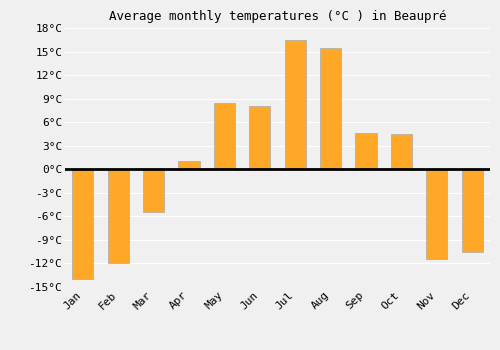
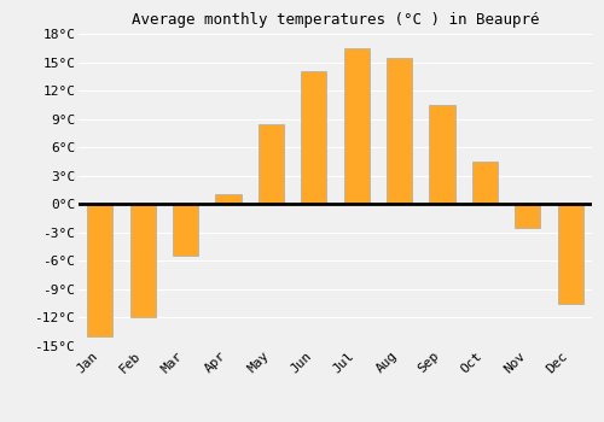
Jun: 8.0°C -> 14.0°C
Sep: 4.6°C -> 10.5°C
Nov: -11.4°C -> -2.5°C
